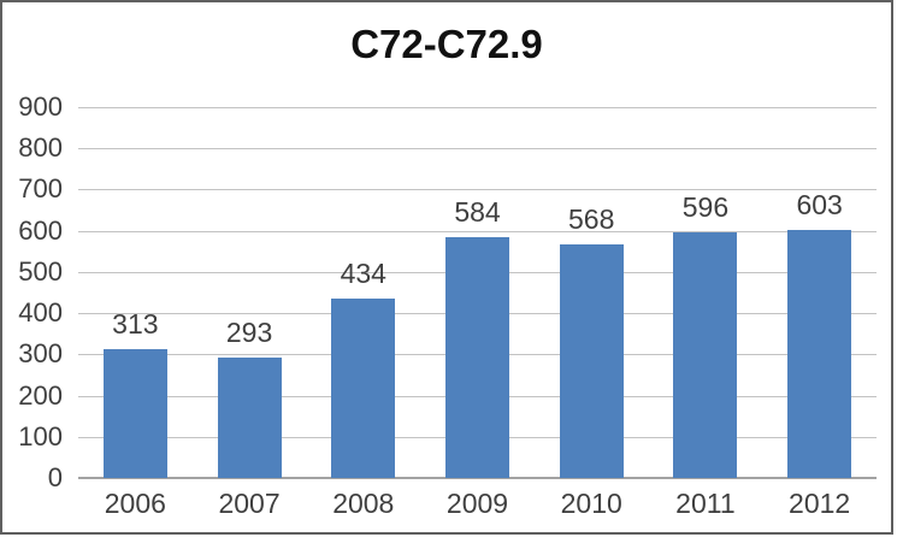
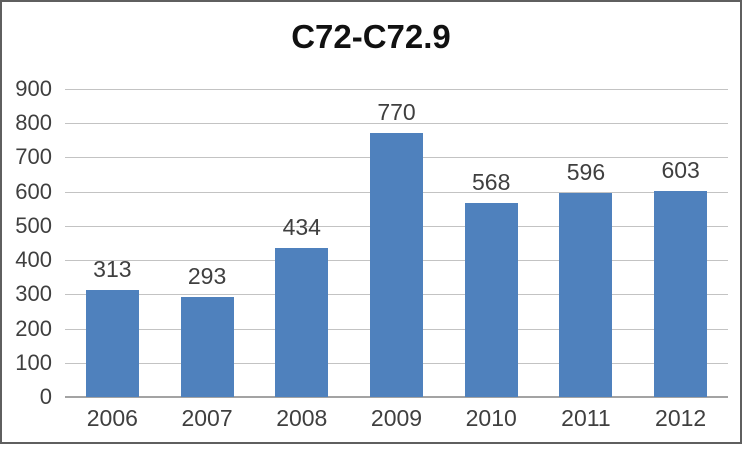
2009: 584 -> 770
